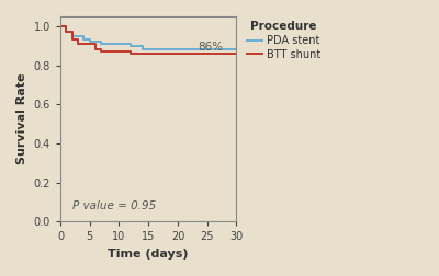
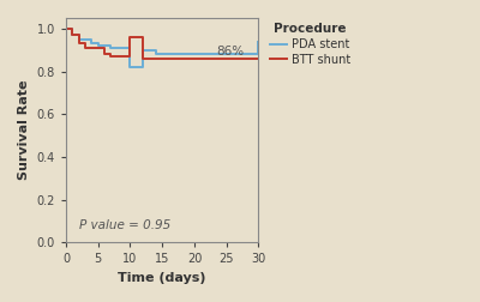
PDA stent/10: 0.91 -> 0.82
BTT shunt/10: 0.87 -> 0.96
PDA stent/30: 0.88 -> 0.94
